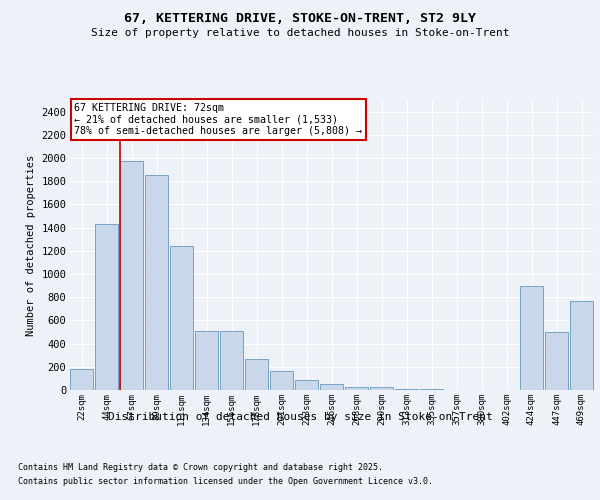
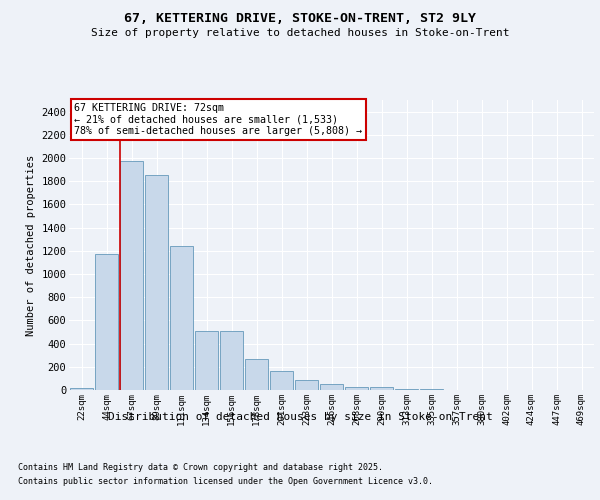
22sqm: 180 -> 20
44sqm: 1430 -> 1180
424sqm: 900 -> 0
447sqm: 500 -> 0
469sqm: 770 -> 0
